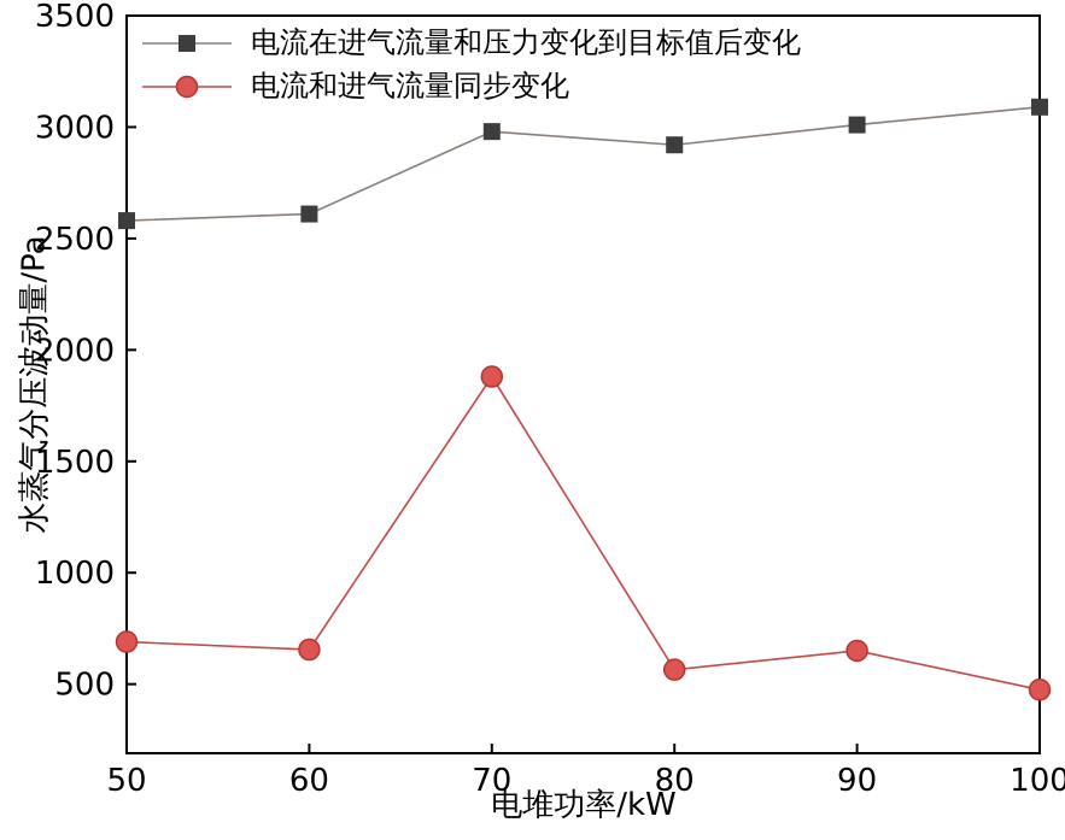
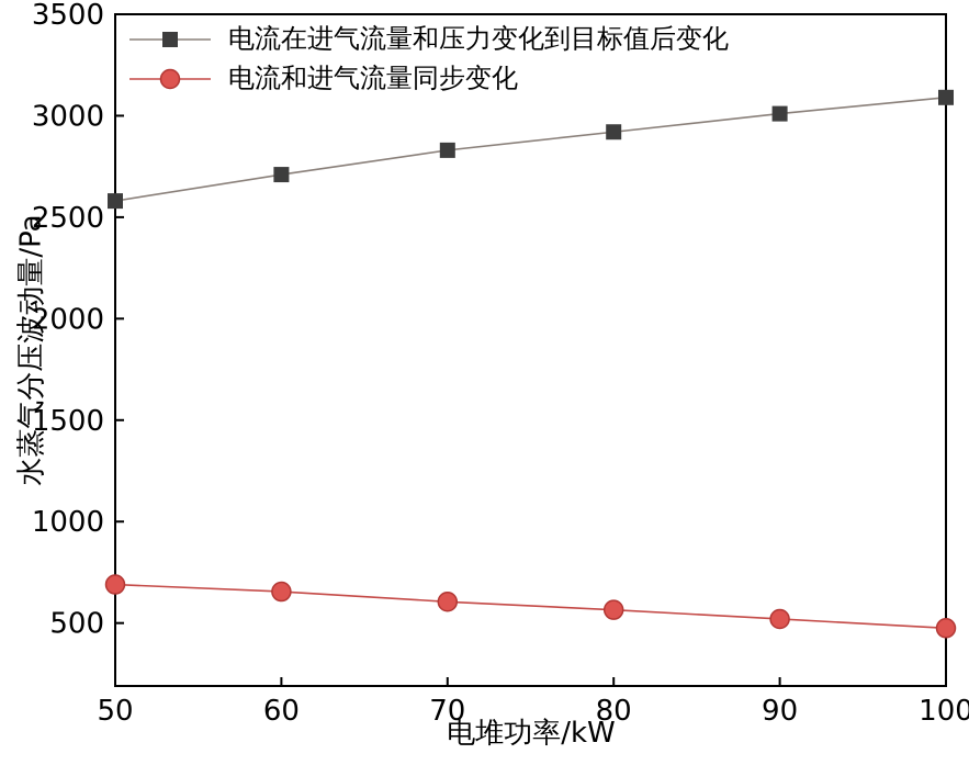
电流在进气流量和压力变化到目标值后变化/60: 2610 -> 2710
电流在进气流量和压力变化到目标值后变化/70: 2980 -> 2830
电流和进气流量同步变化/70: 1880 -> 600
电流和进气流量同步变化/90: 650 -> 520
